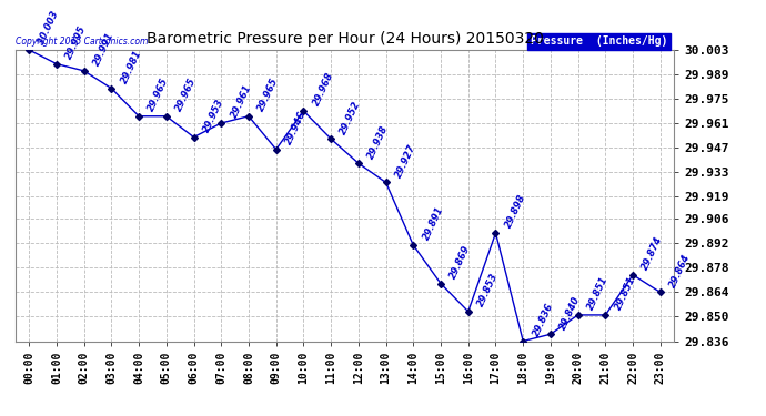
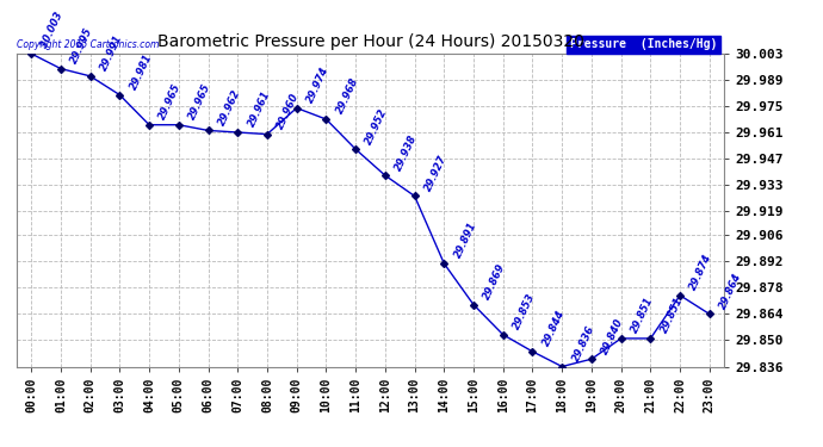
06:00: 29.953 -> 29.962
08:00: 29.965 -> 29.960
09:00: 29.946 -> 29.974
17:00: 29.898 -> 29.844
